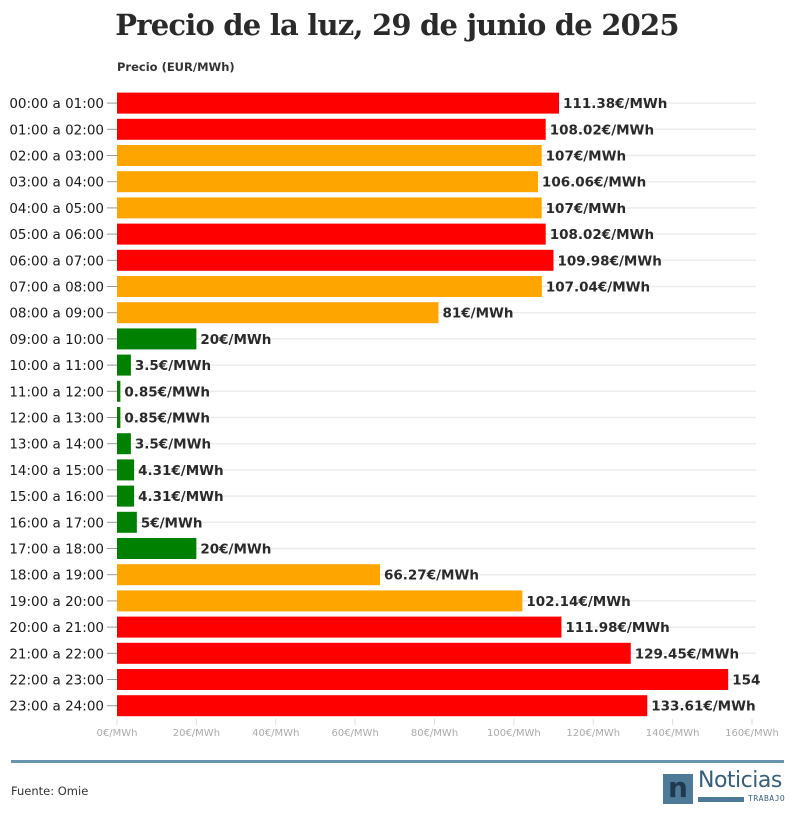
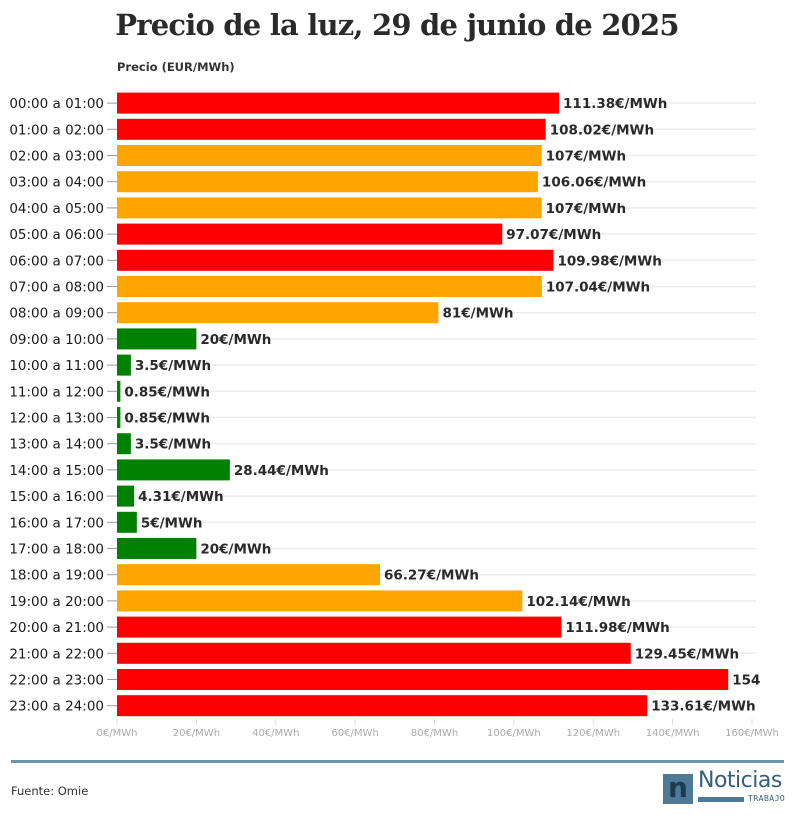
05:00 a 06:00: 108.02 -> 97.07
14:00 a 15:00: 4.31 -> 28.44
